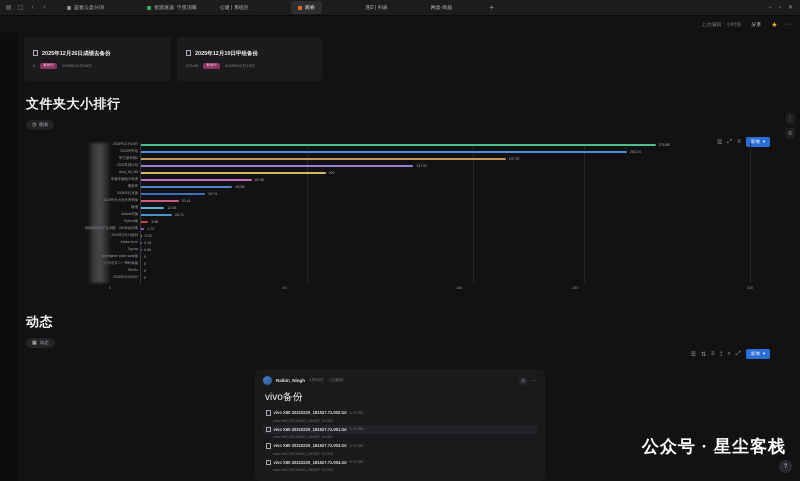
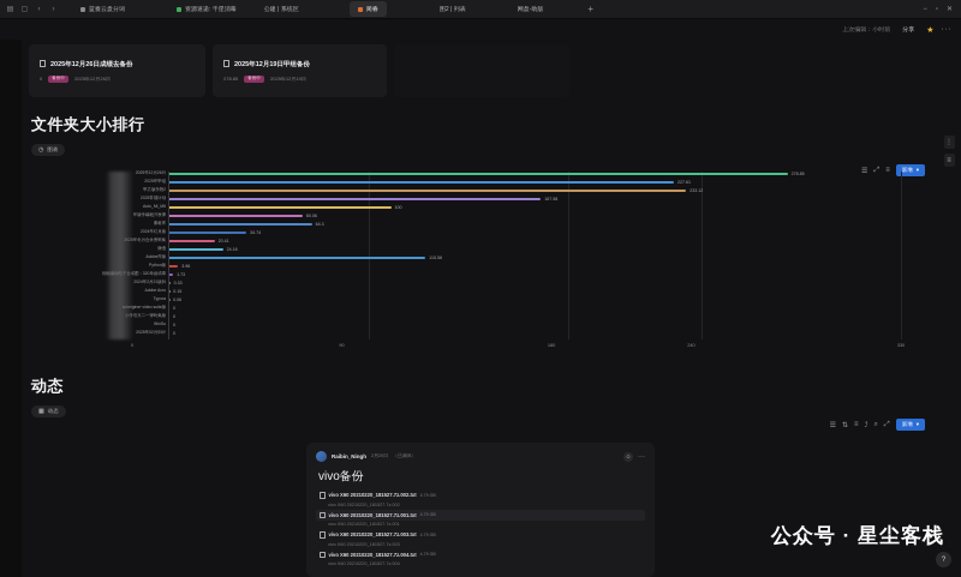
2025年甲组: 263.24 -> 227.61
甲乙版学院2: 197.57 -> 233.12
2025常规计划: 147.52 -> 167.58
素材库: 49.58 -> 64.3
微信: 12.66 -> 24.16
Adobe库版: 16.71 -> 115.58
